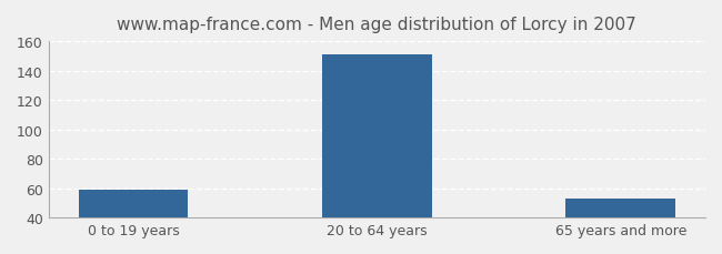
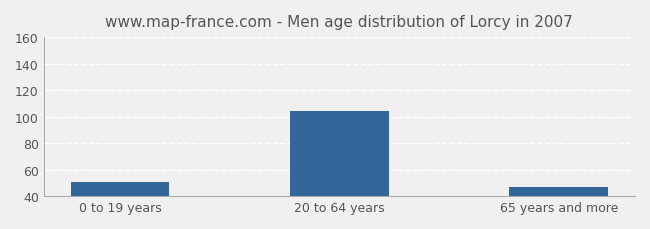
0 to 19 years: 59 -> 51
20 to 64 years: 151 -> 104
65 years and more: 53 -> 47
